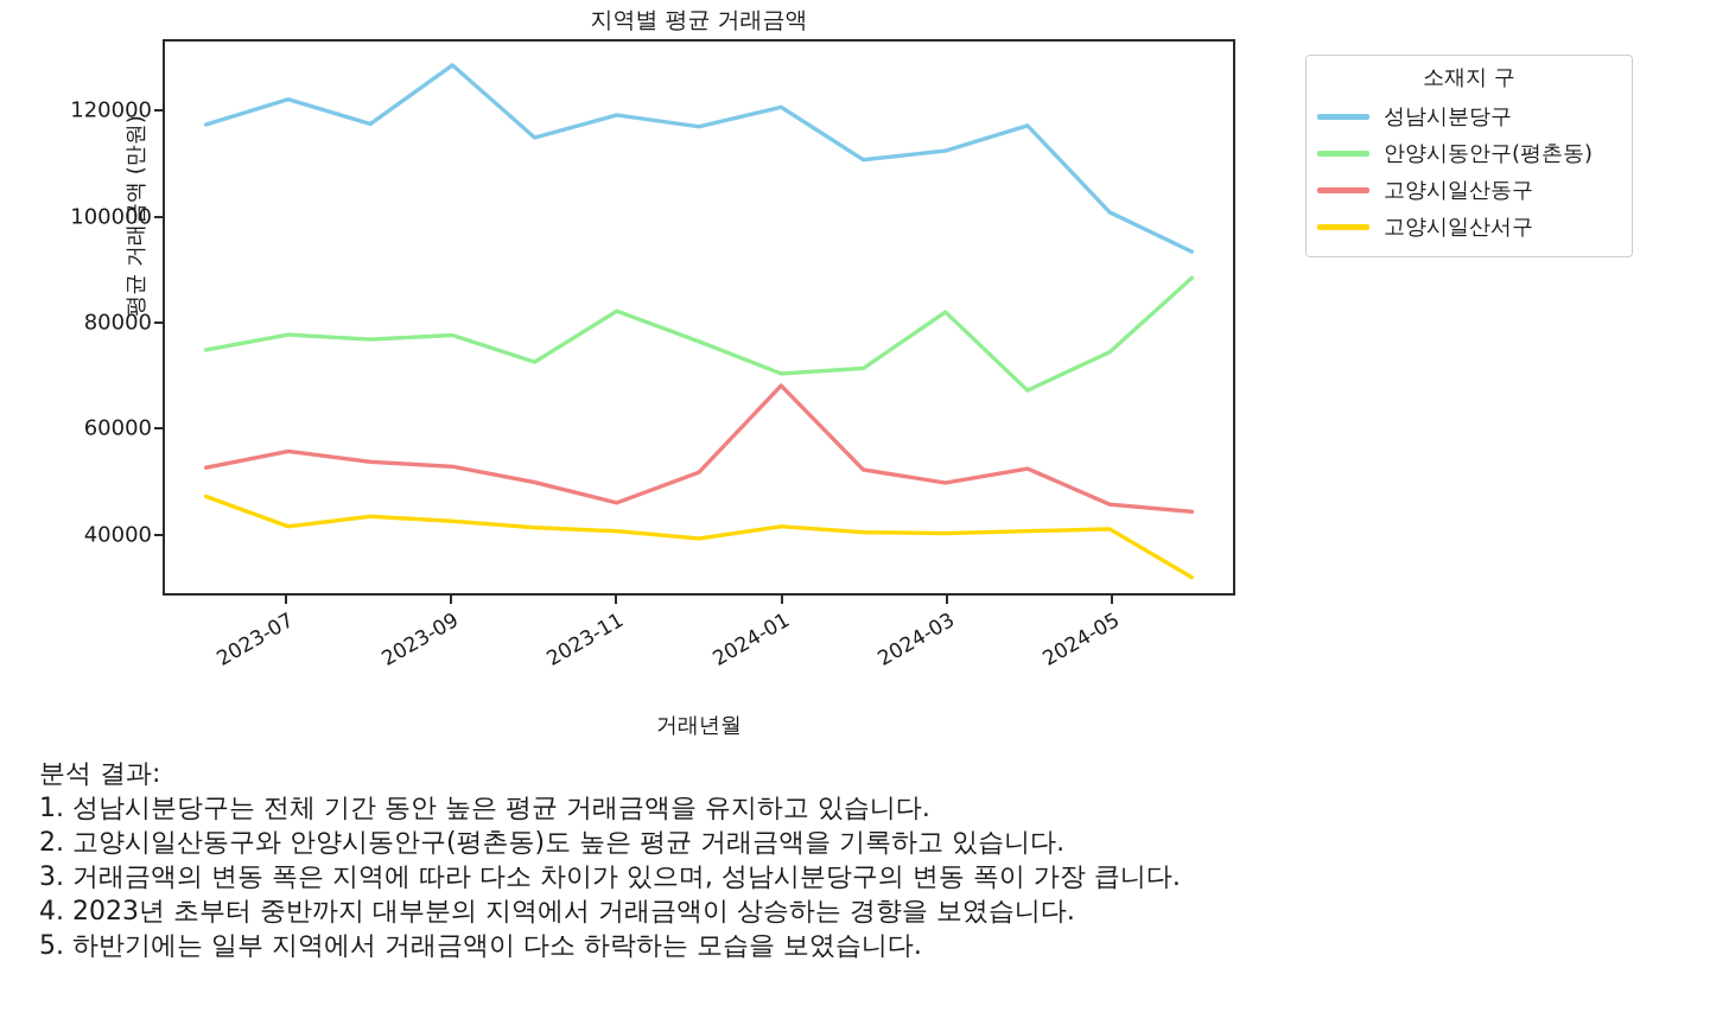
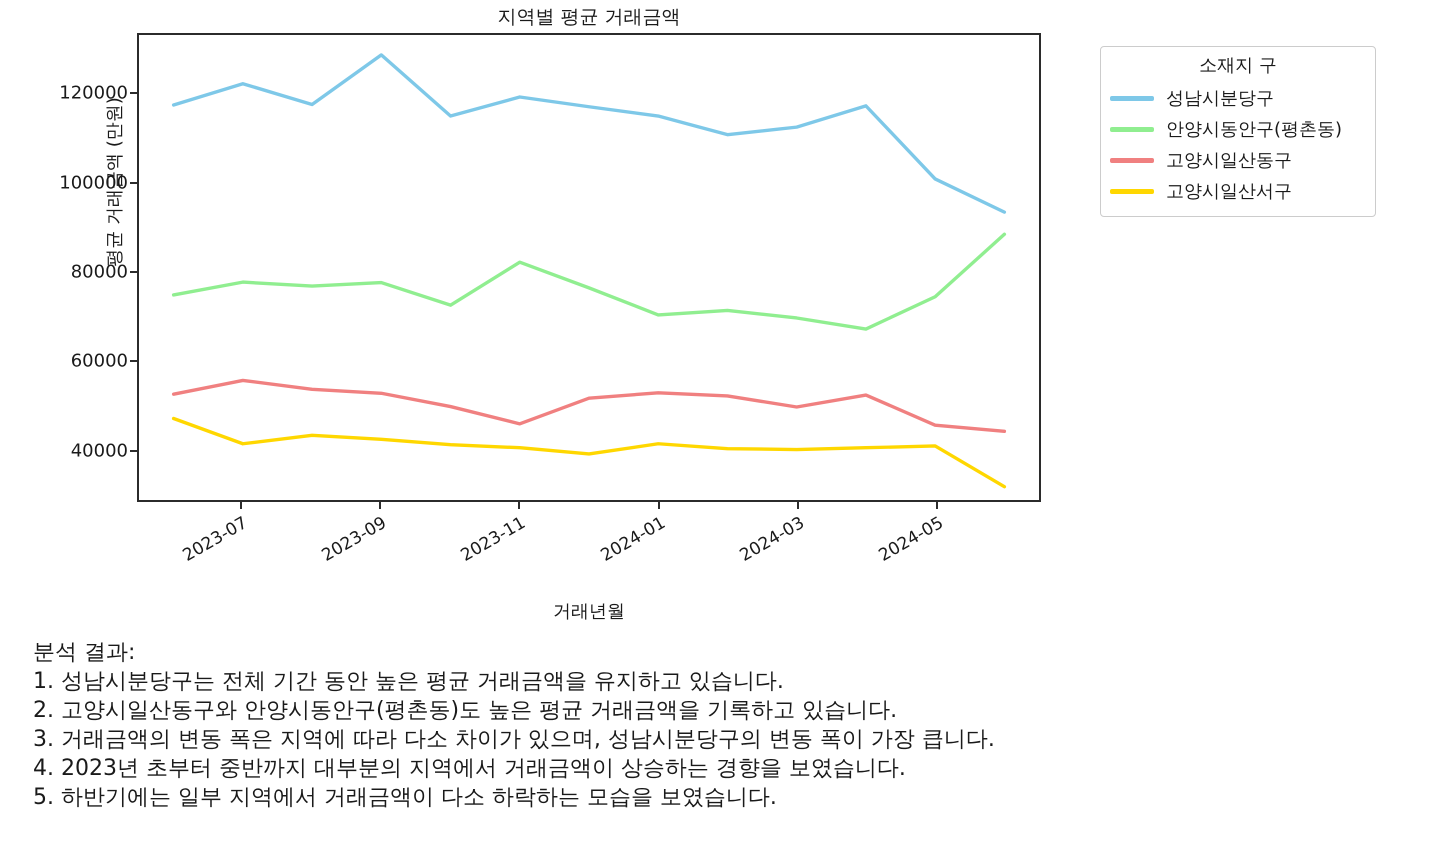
성남시분당구/2024-01: 121000 -> 115000
고양시일산동구/2024-01: 68000 -> 53000
안양시동안구(평촌동)/2024-03: 82000 -> 70000
